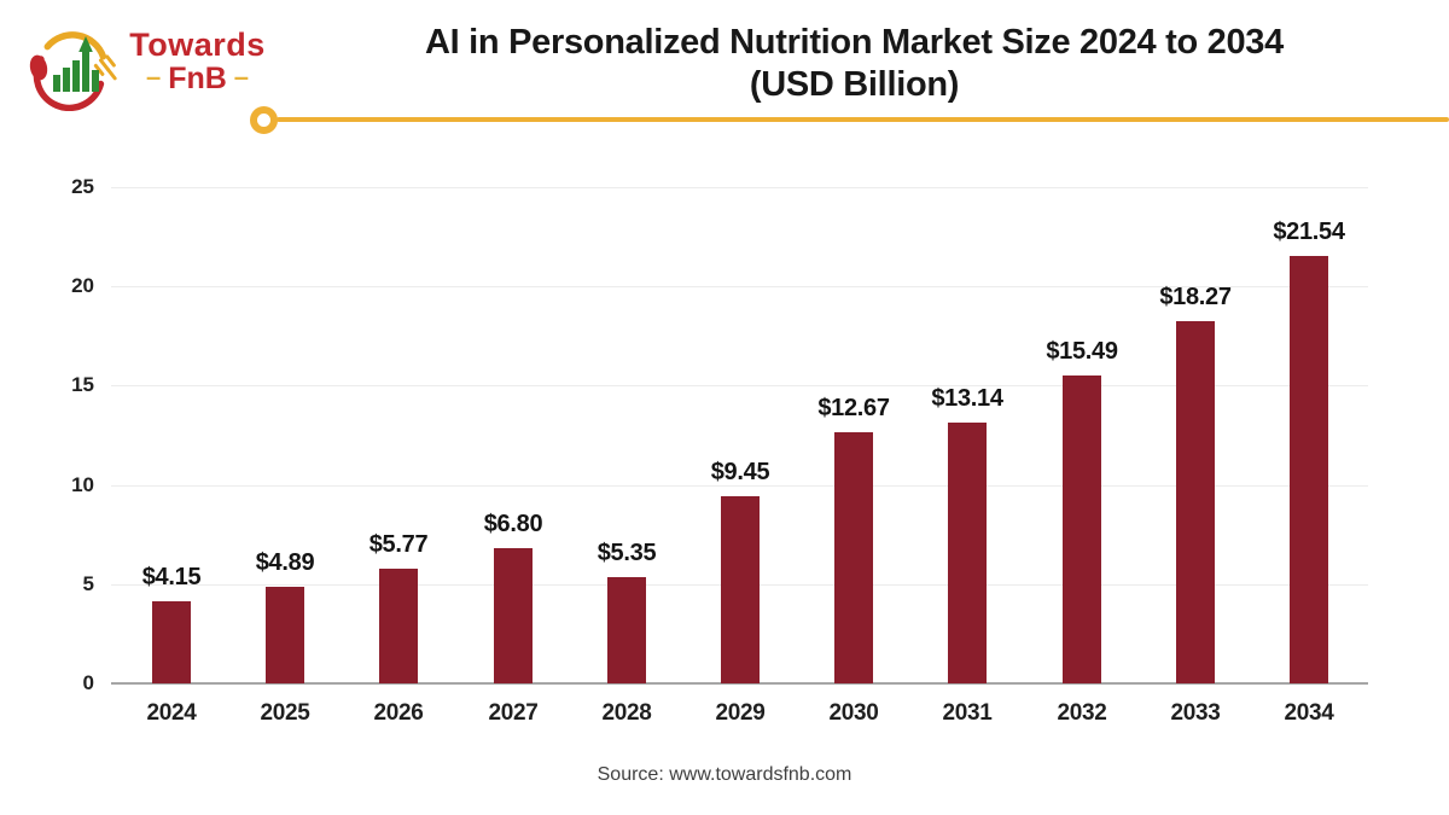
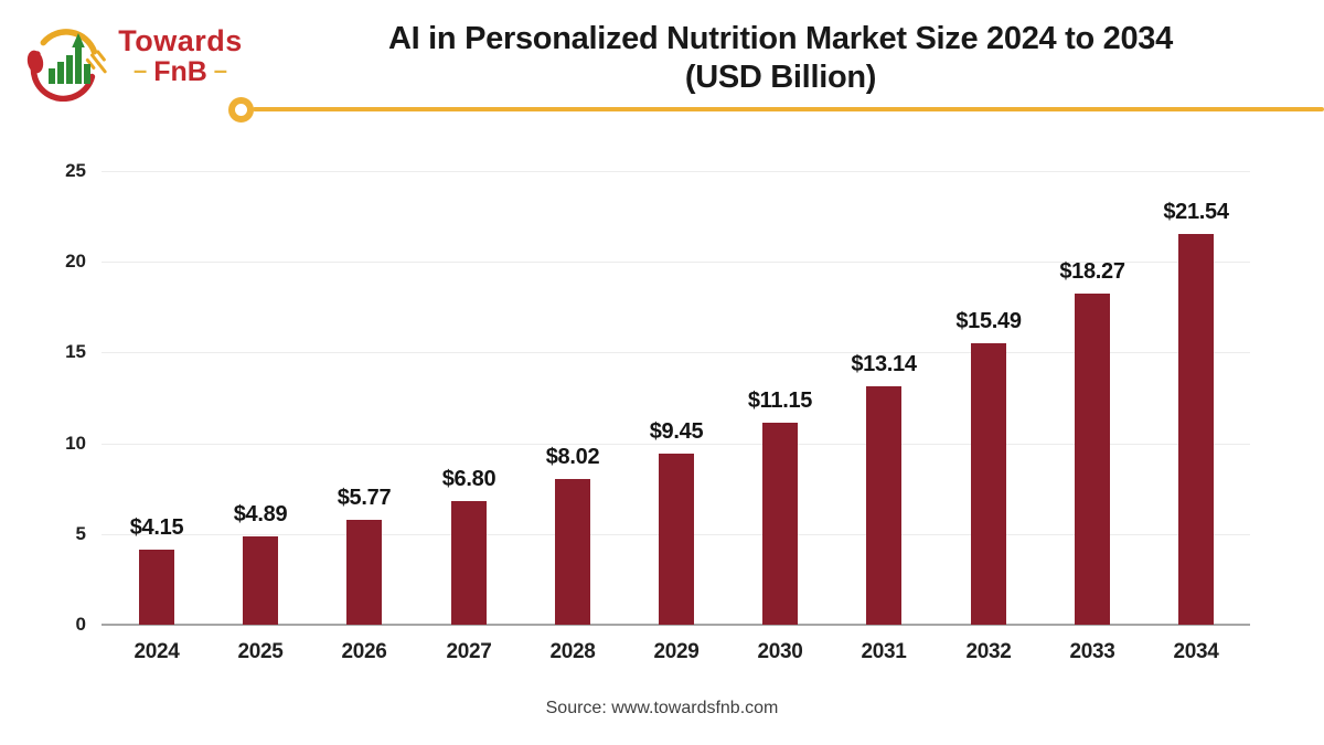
2028: $5.35 -> $8.02
2030: $12.67 -> $11.15
